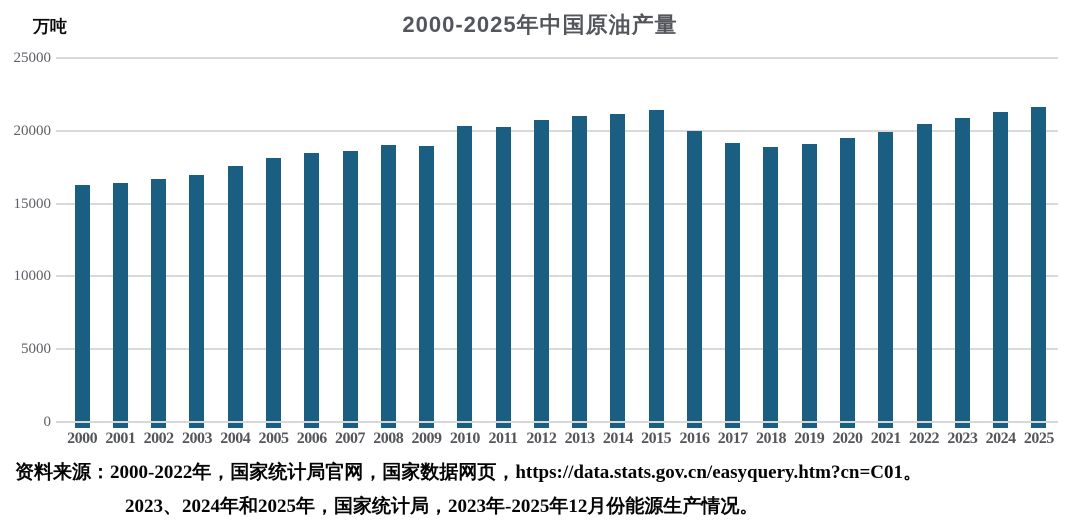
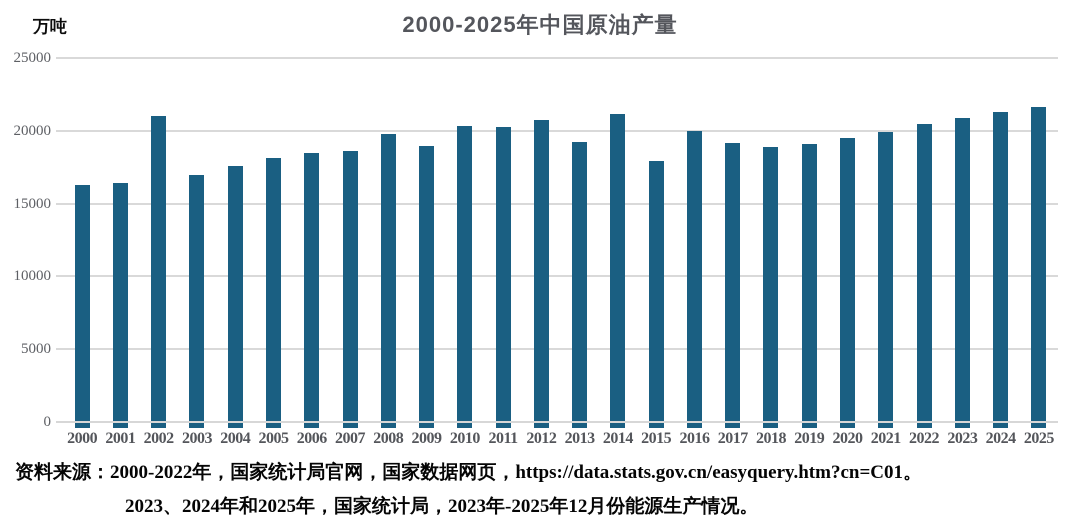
2002: 16700 -> 21000
2008: 19000 -> 19800
2013: 21000 -> 19200
2015: 21500 -> 17900
